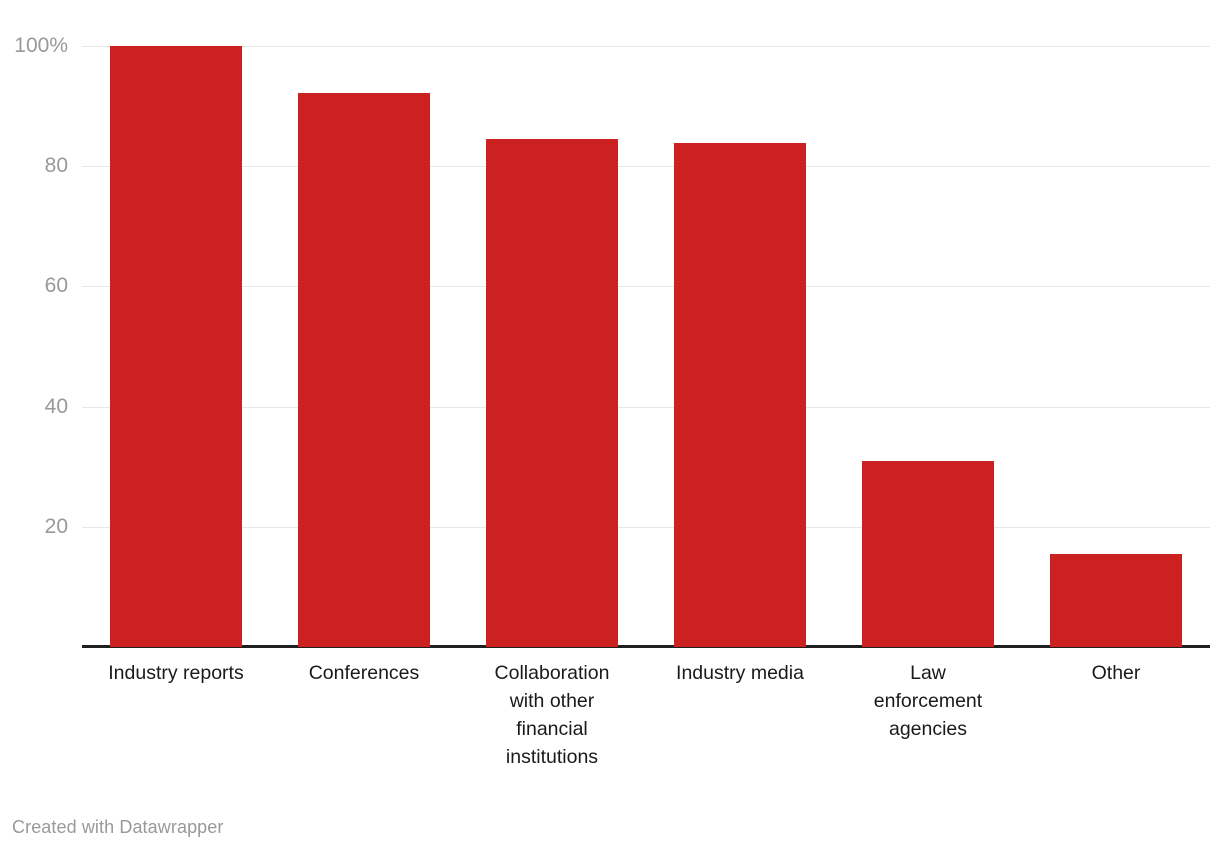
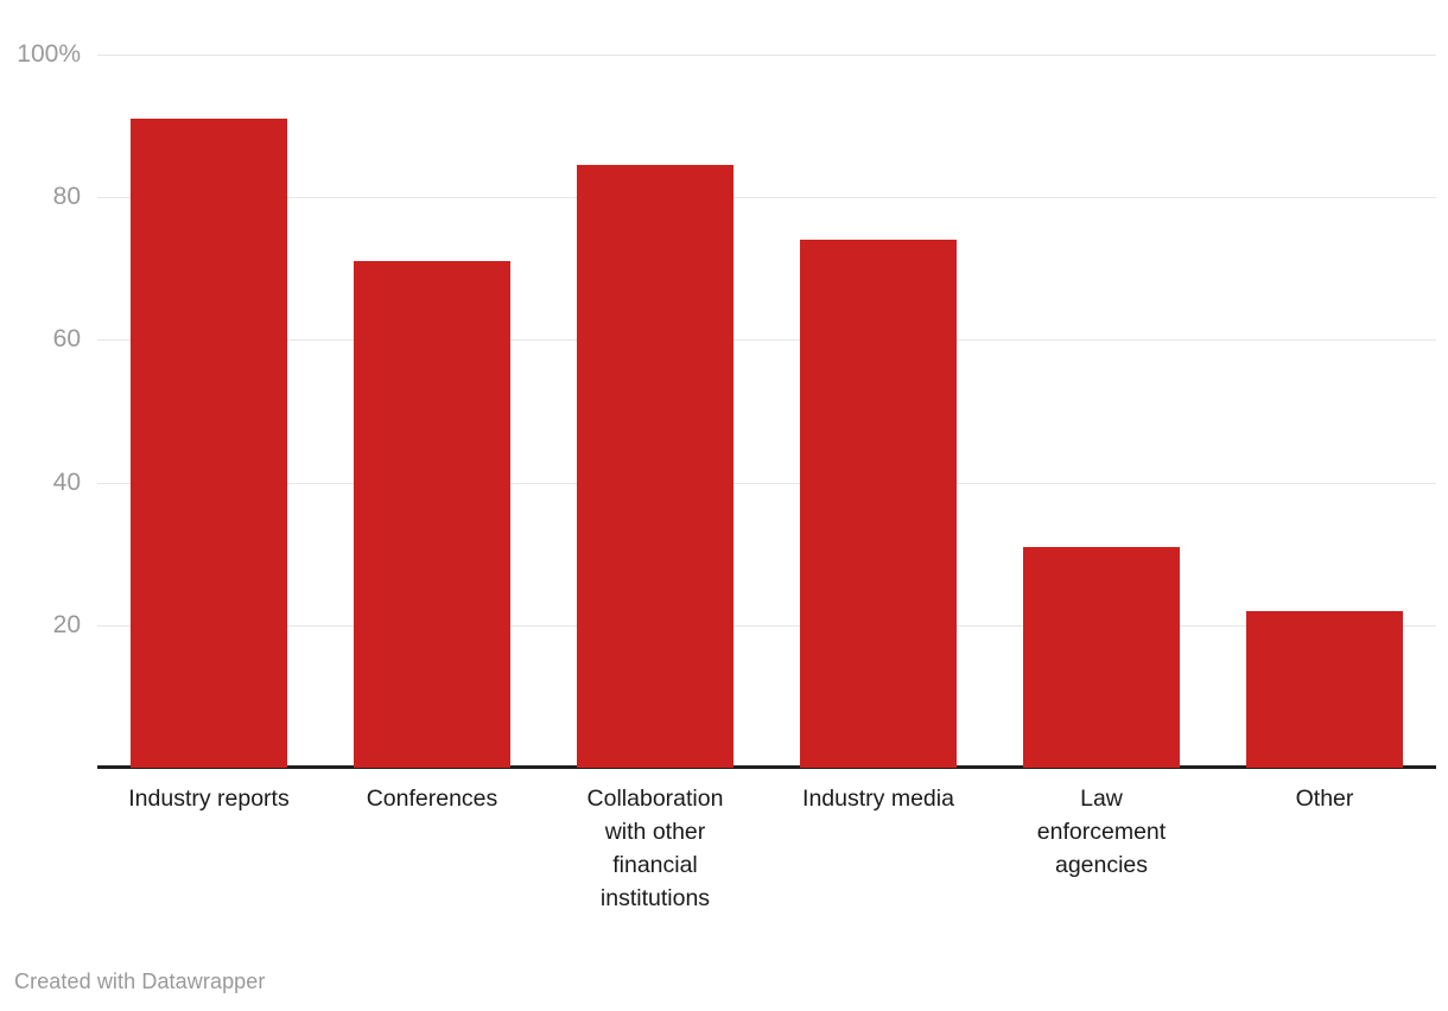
Industry reports: 100% -> 91%
Conferences: 92% -> 71%
Industry media: 84% -> 74%
Other: 15% -> 22%
